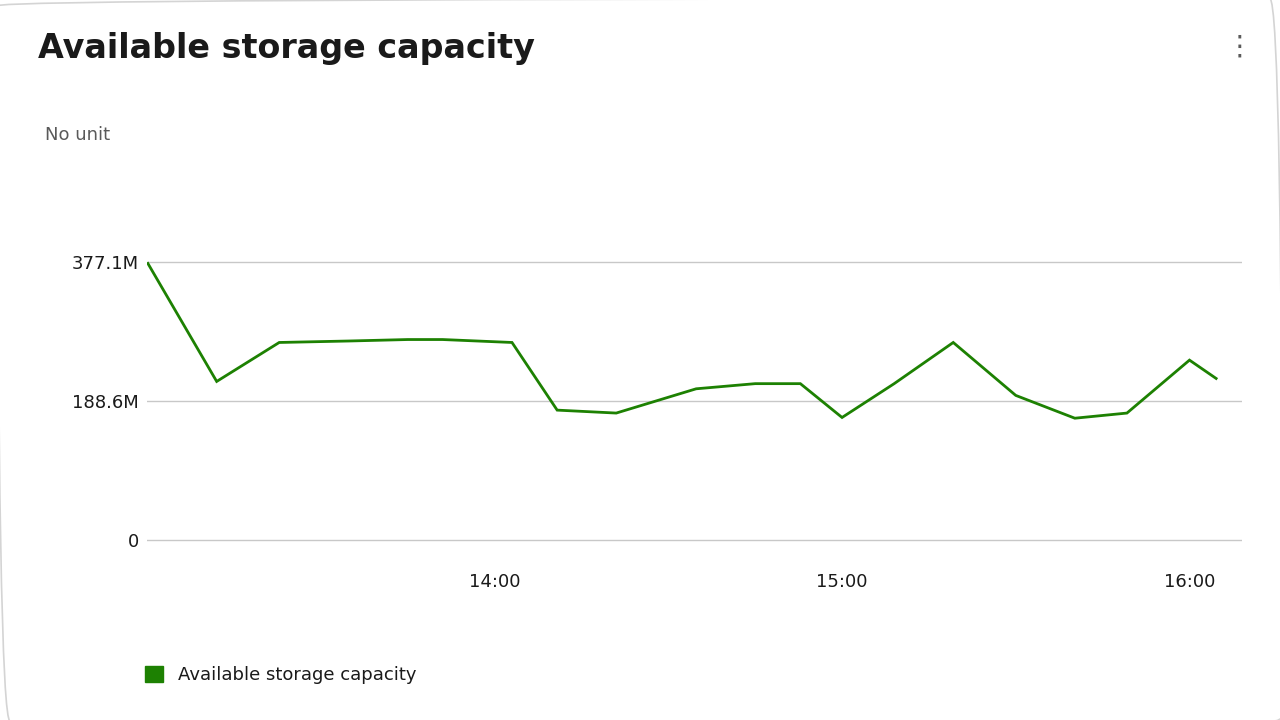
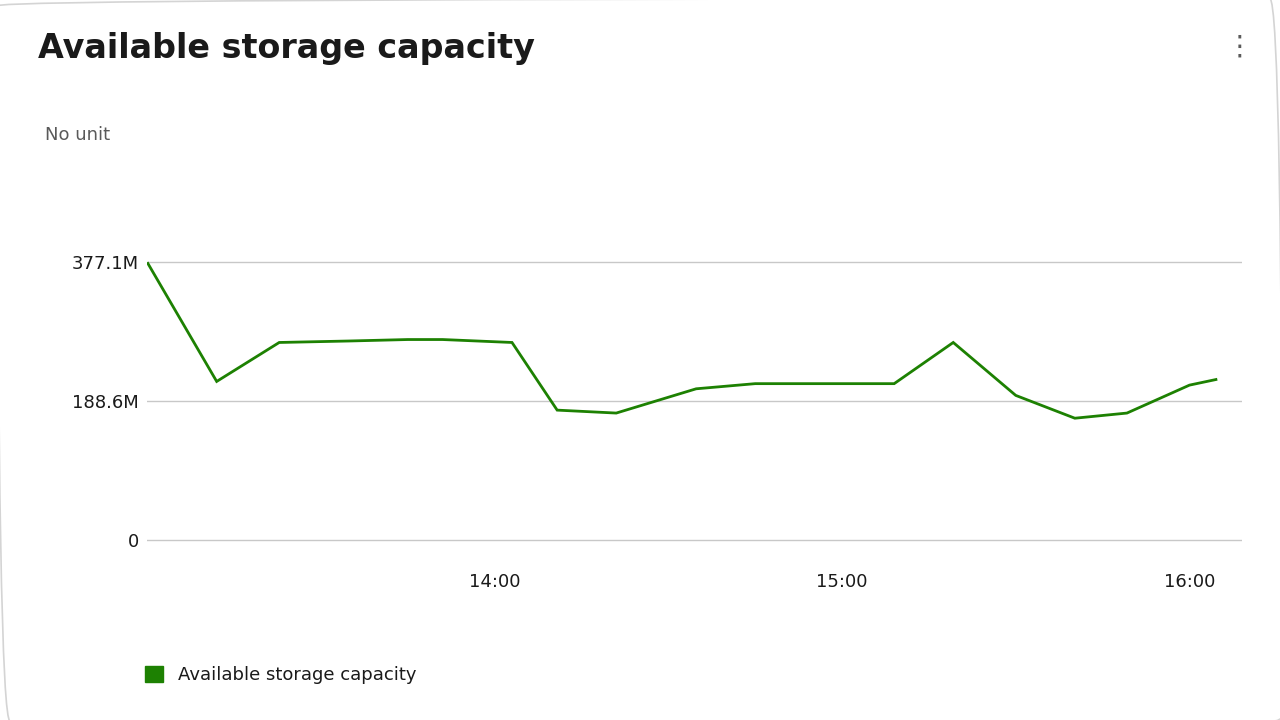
15:00: 166M -> 212M
16:00: 244M -> 210M
